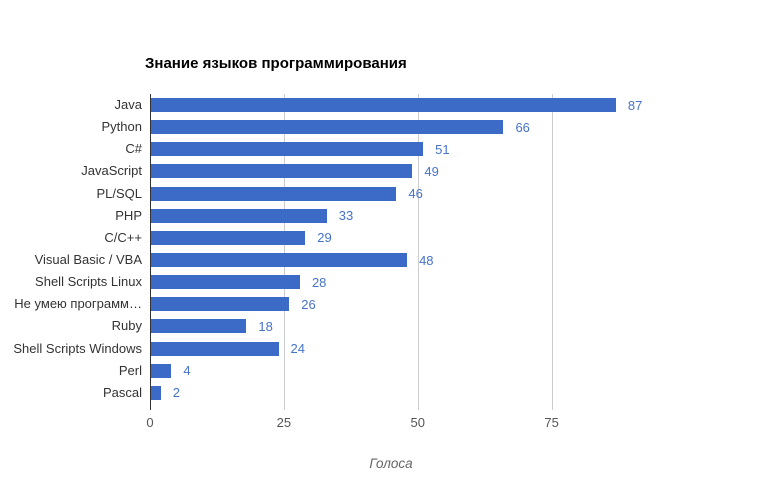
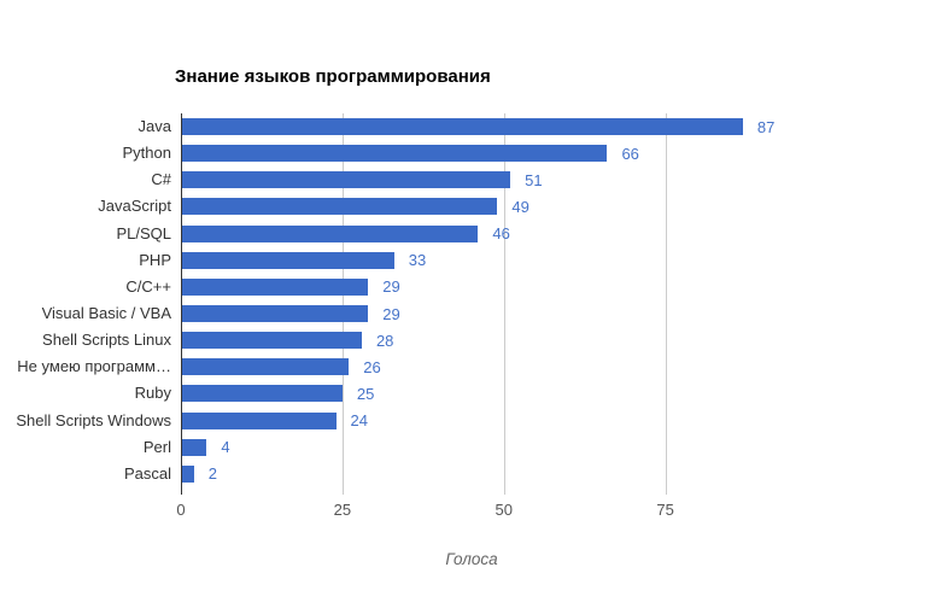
Visual Basic / VBA: 48 -> 29
Ruby: 18 -> 25
